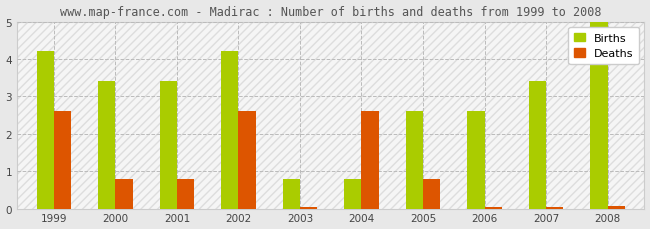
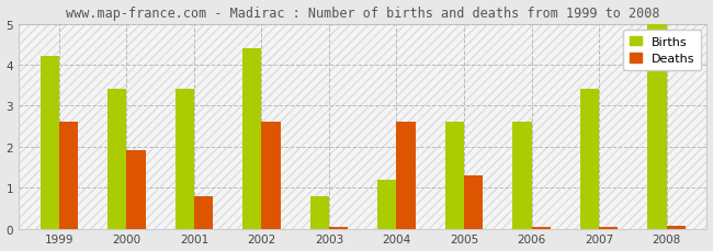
Deaths/2000: 0.80 -> 1.90
Births/2002: 4.2 -> 4.4
Births/2004: 0.8 -> 1.2
Deaths/2005: 0.80 -> 1.30
